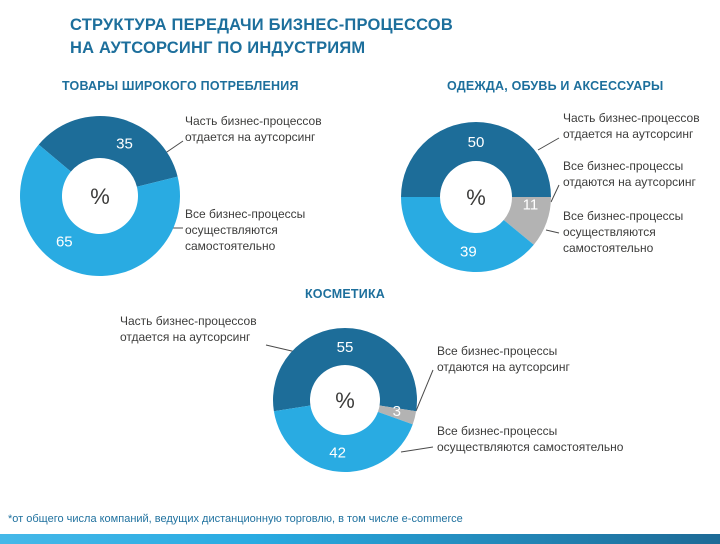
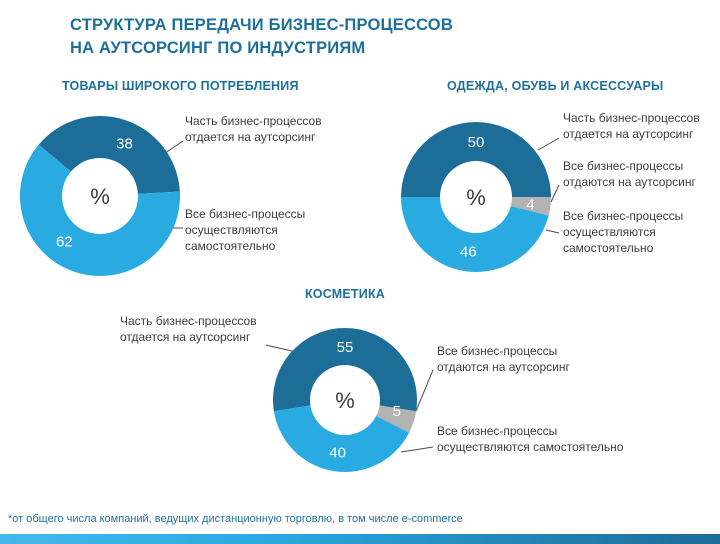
ТОВАРЫ ШИРОКОГО ПОТРЕБЛЕНИЯ/Часть бизнес-процессов отдается на аутсорсинг: 35 -> 38
ТОВАРЫ ШИРОКОГО ПОТРЕБЛЕНИЯ/Все бизнес-процессы осуществляются самостоятельно: 65 -> 62
ОДЕЖДА, ОБУВЬ И АКСЕССУАРЫ/Все бизнес-процессы отдаются на аутсорсинг: 11 -> 4
ОДЕЖДА, ОБУВЬ И АКСЕССУАРЫ/Все бизнес-процессы осуществляются самостоятельно: 39 -> 46
КОСМЕТИКА/Все бизнес-процессы отдаются на аутсорсинг: 3 -> 5
КОСМЕТИКА/Все бизнес-процессы осуществляются самостоятельно: 42 -> 40
